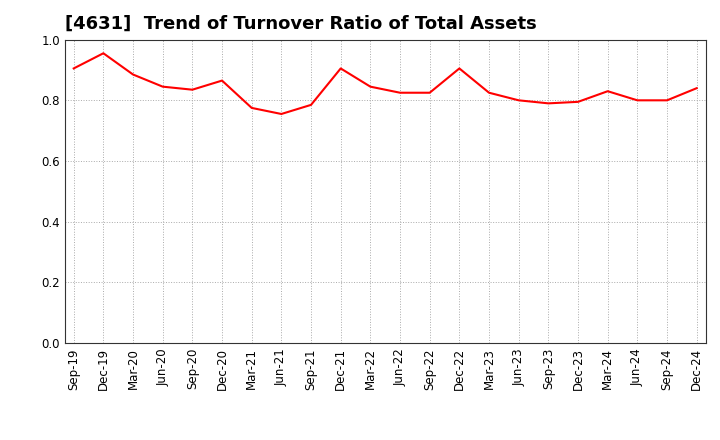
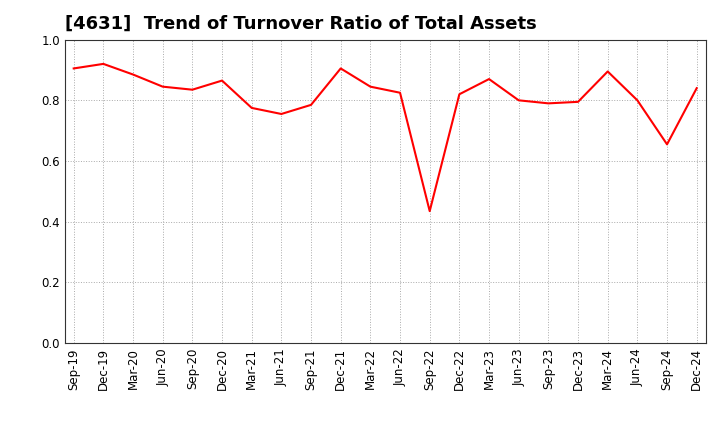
Dec-19: 0.955 -> 0.920
Sep-22: 0.825 -> 0.435
Dec-22: 0.905 -> 0.820
Mar-23: 0.825 -> 0.870
Mar-24: 0.830 -> 0.895
Sep-24: 0.800 -> 0.655
